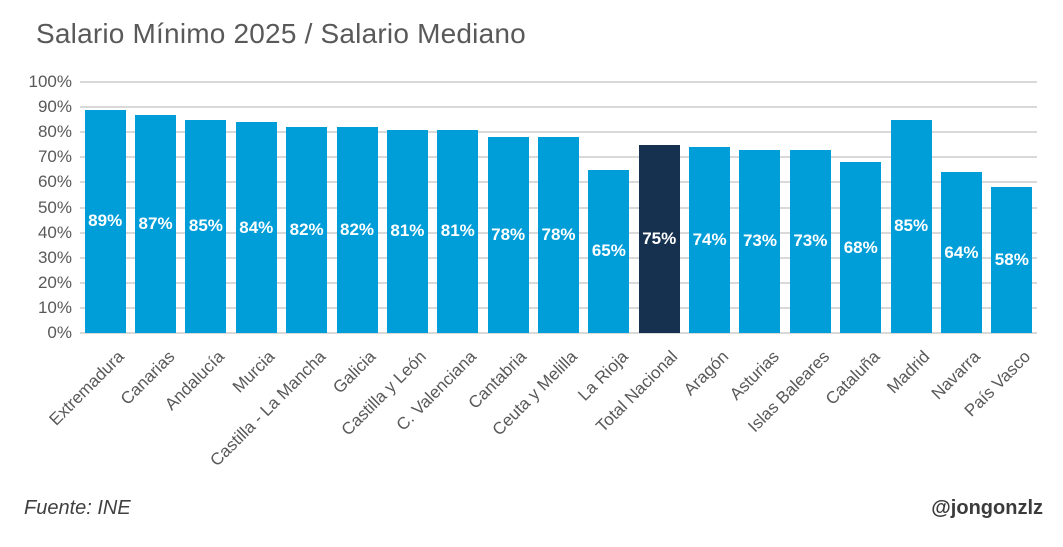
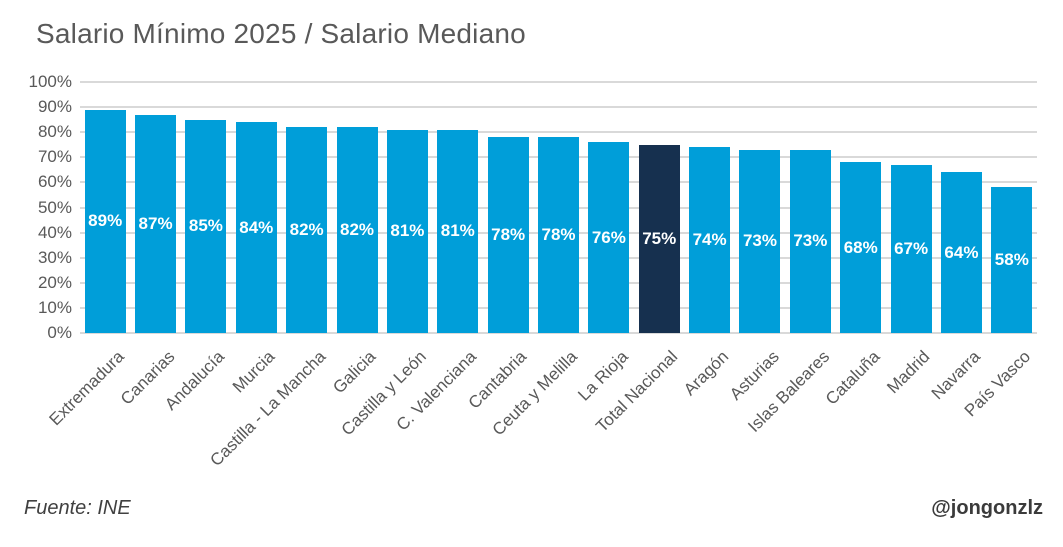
La Rioja: 65% -> 76%
Madrid: 85% -> 67%
